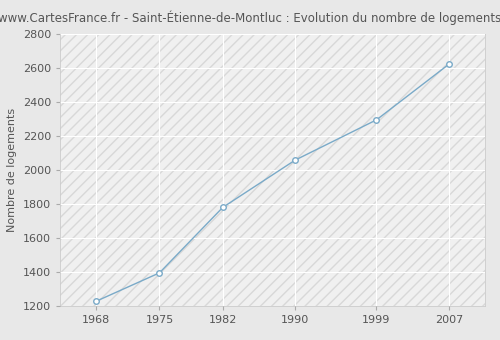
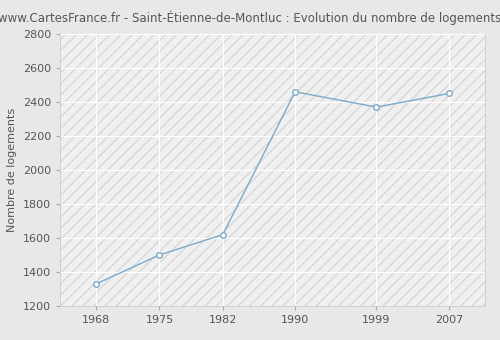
1968: 1230 -> 1330
1975: 1400 -> 1500
1982: 1780 -> 1620
1990: 2060 -> 2460
1999: 2300 -> 2370
2007: 2620 -> 2450
